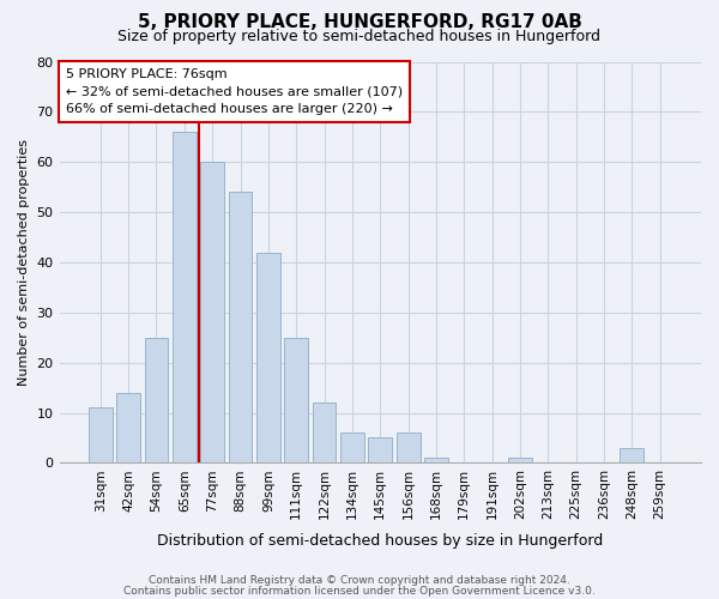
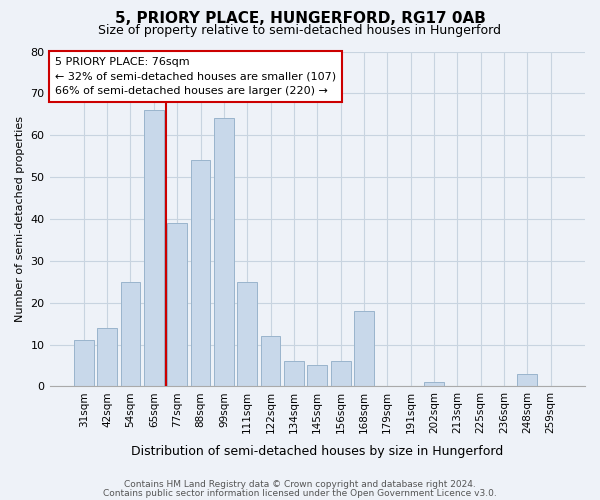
77sqm: 60 -> 39
99sqm: 42 -> 64
168sqm: 1 -> 18
